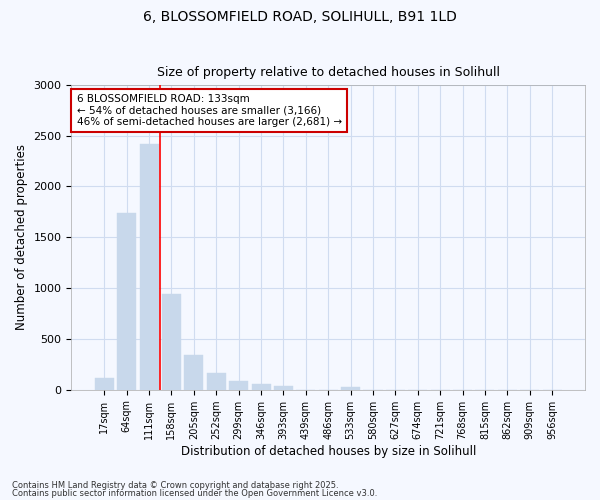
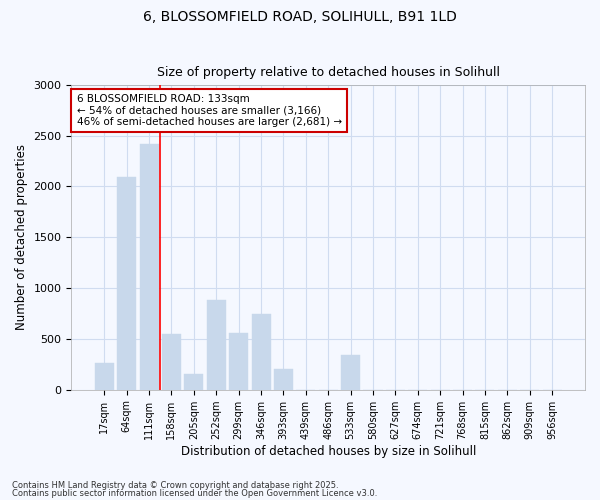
17sqm: 120 -> 260
64sqm: 1740 -> 2090
158sqm: 940 -> 550
205sqm: 340 -> 150
252sqm: 160 -> 880
299sqm: 90 -> 560
346sqm: 60 -> 750
393sqm: 40 -> 200
533sqm: 30 -> 340
